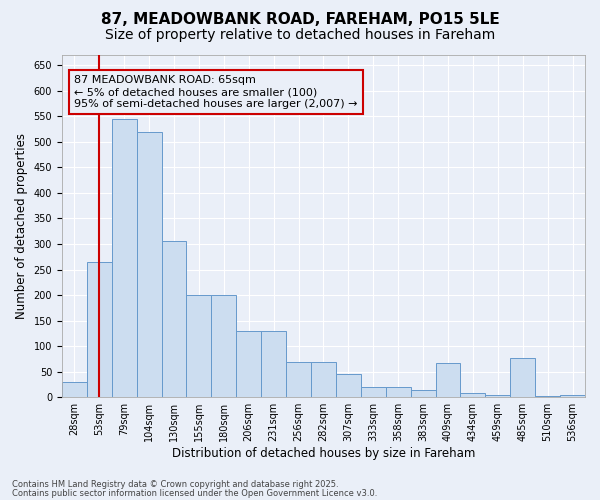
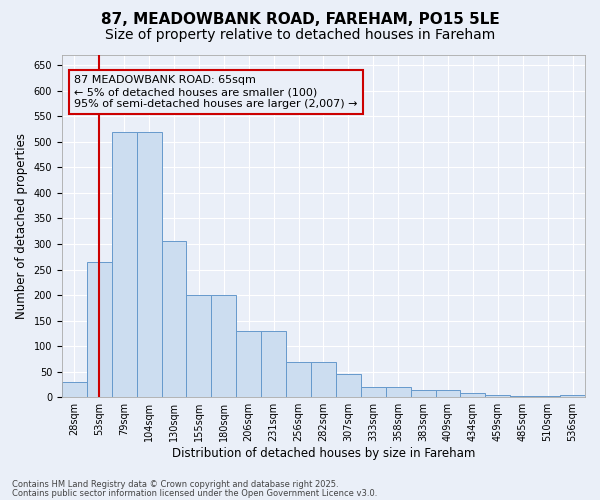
79sqm: 544 -> 520
409sqm: 66 -> 14
485sqm: 76 -> 3
